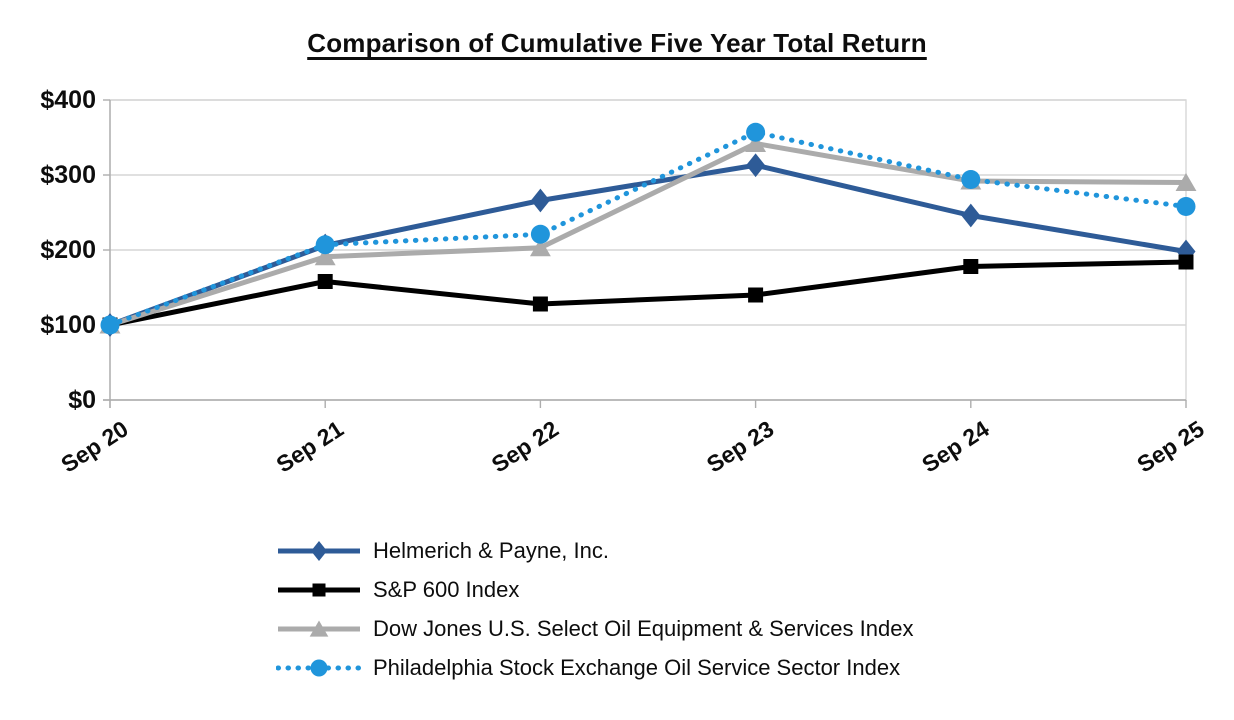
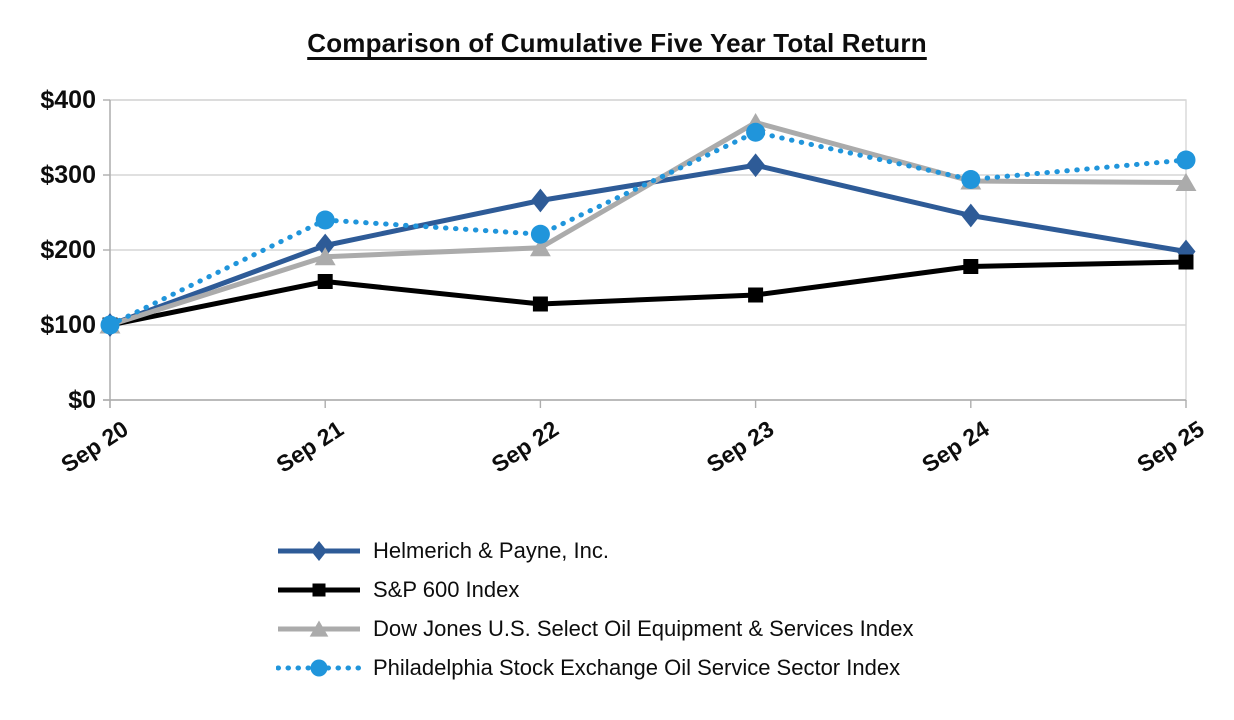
Philadelphia Stock Exchange Oil Service Sector Index/Sep 21: $210 -> $240
Dow Jones U.S. Select Oil Equipment & Services Index/Sep 23: $340 -> $370
Philadelphia Stock Exchange Oil Service Sector Index/Sep 25: $260 -> $320
